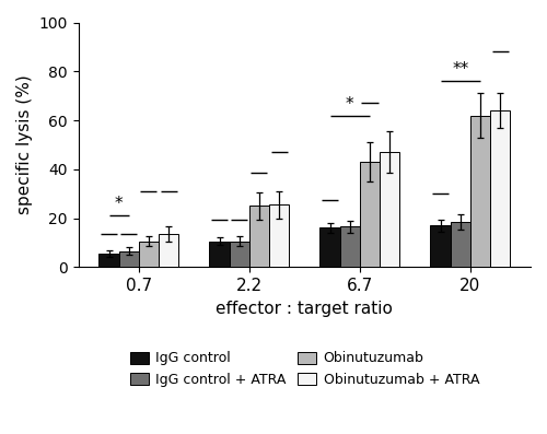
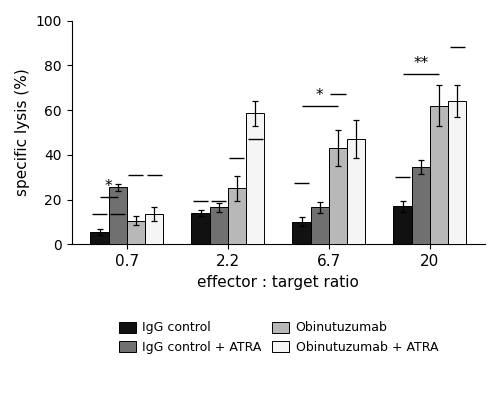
IgG control + ATRA/0.7: 6.5 -> 25.5
IgG control/2.2: 10.5 -> 14.0
IgG control + ATRA/2.2: 10.5 -> 16.5
Obinutuzumab + ATRA/2.2: 25.5 -> 58.5
IgG control/6.7: 16.0 -> 10.0
IgG control + ATRA/20: 18.5 -> 34.5
